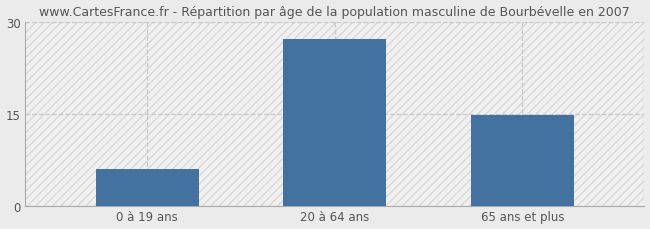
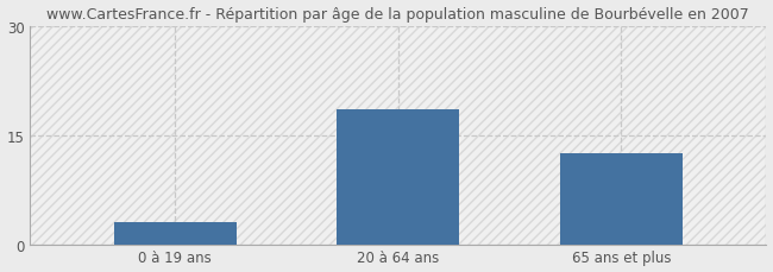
0 à 19 ans: 6.0 -> 3.0
20 à 64 ans: 27.2 -> 18.5
65 ans et plus: 14.8 -> 12.5
